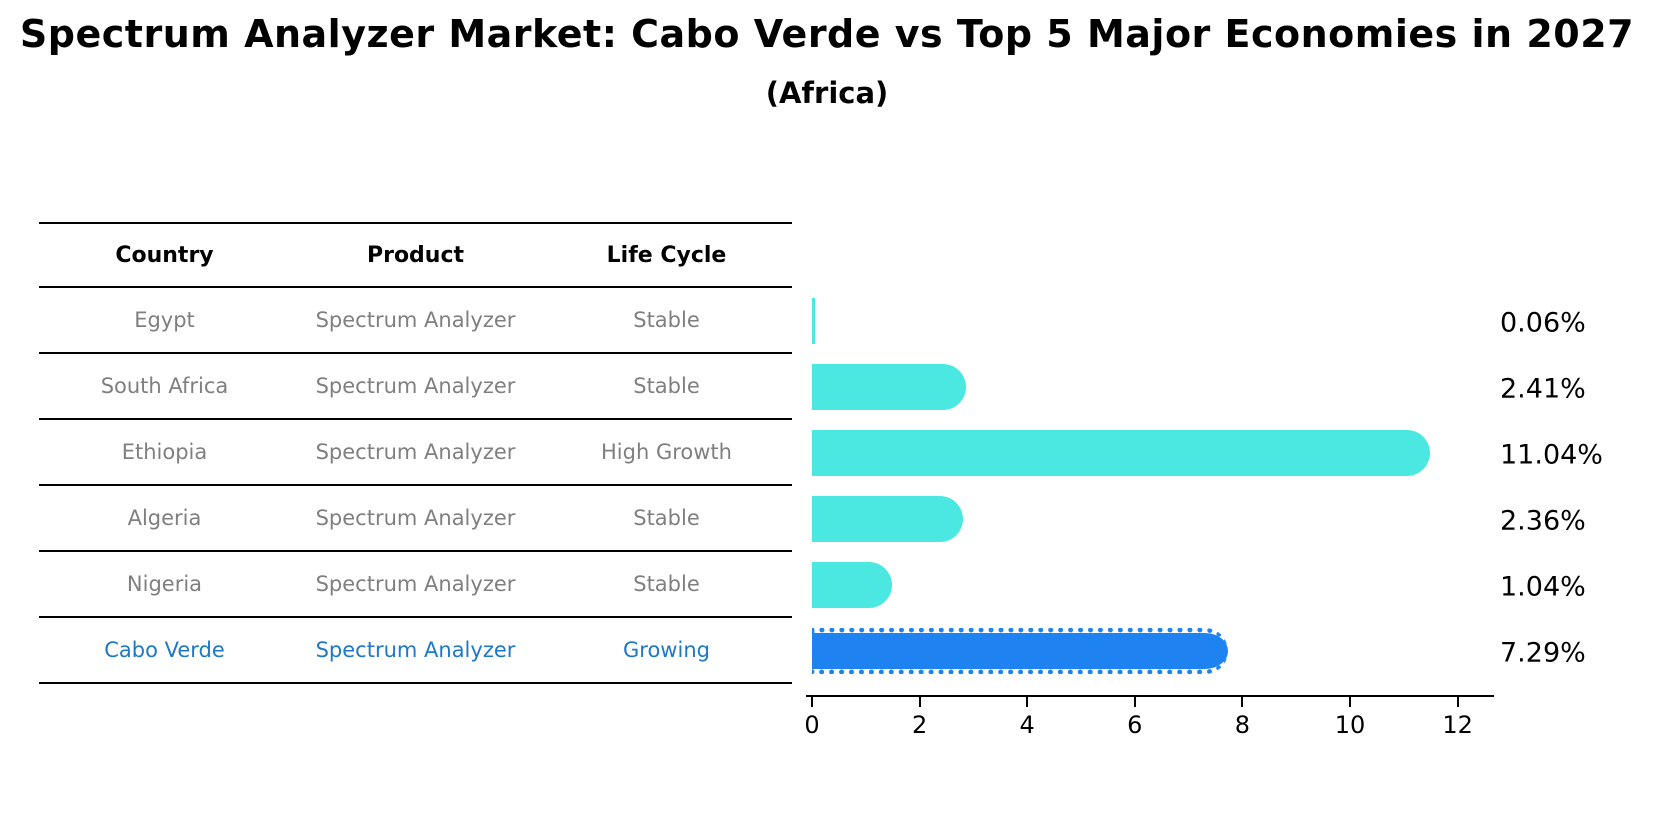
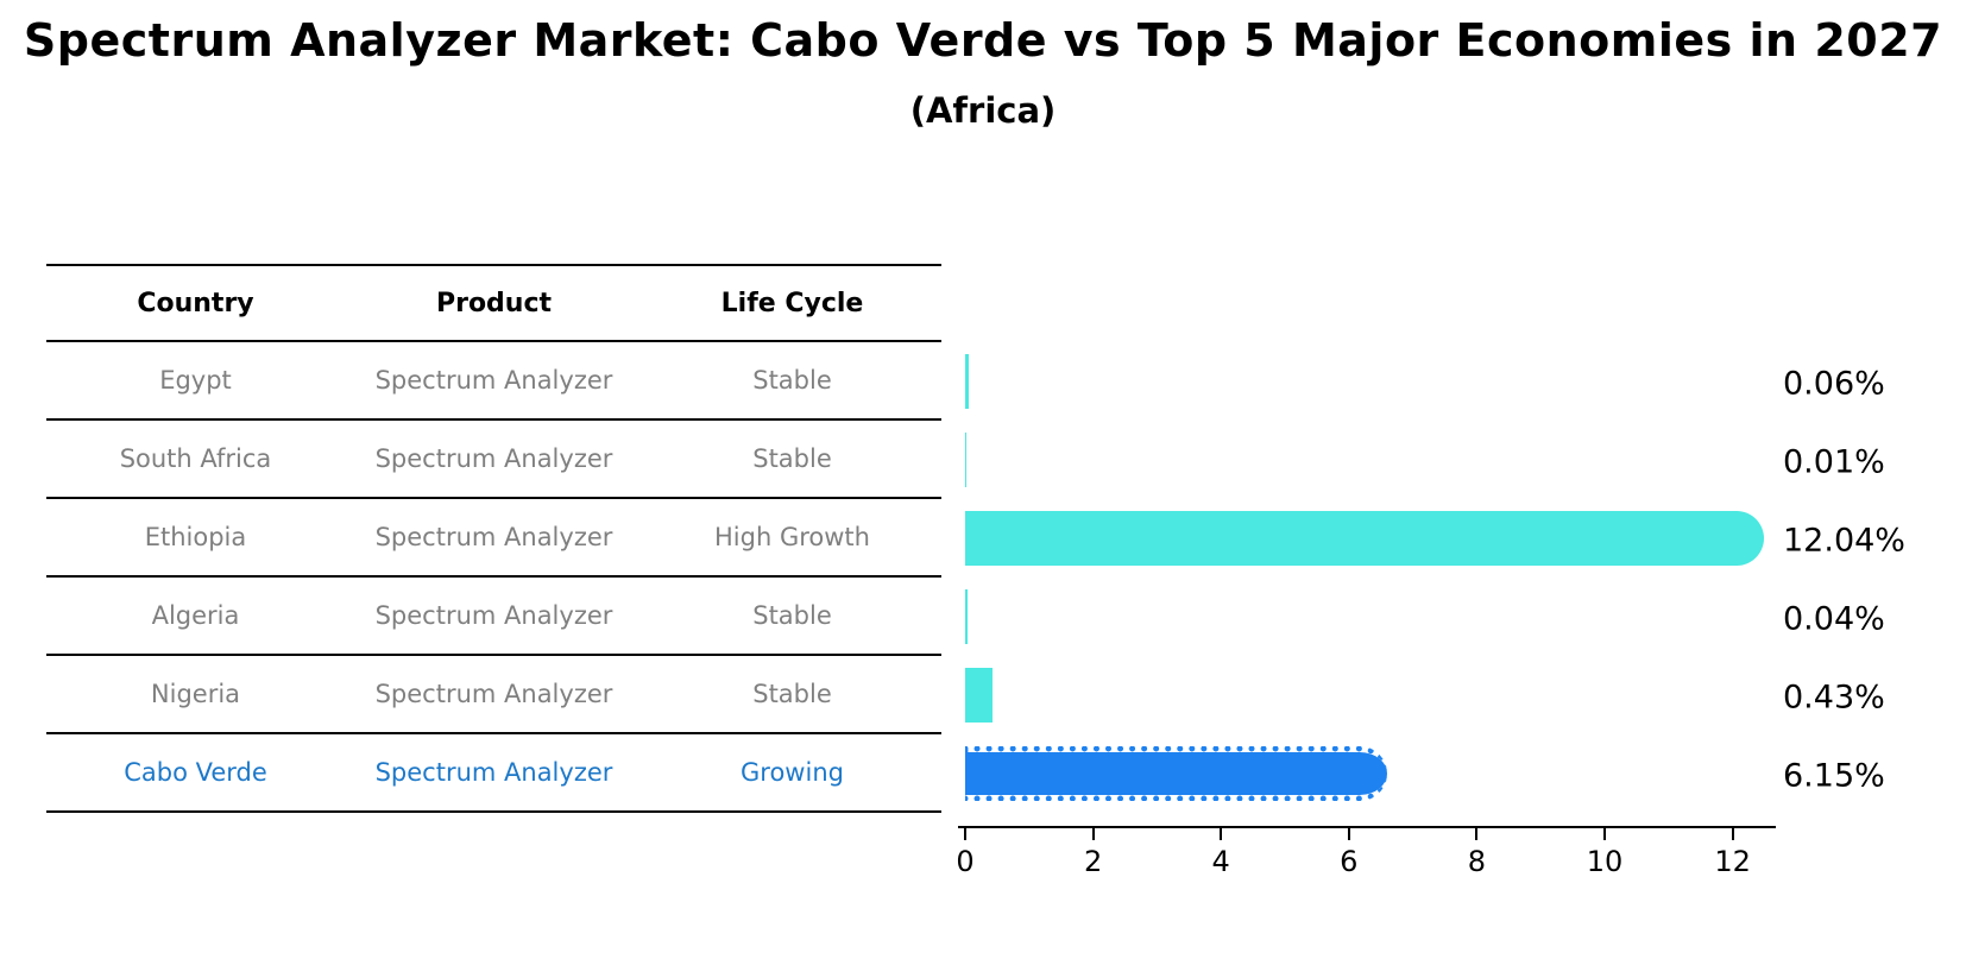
South Africa: 2.41% -> 0.01%
Ethiopia: 11.04% -> 12.04%
Algeria: 2.36% -> 0.04%
Nigeria: 1.04% -> 0.43%
Cabo Verde: 7.29% -> 6.15%
